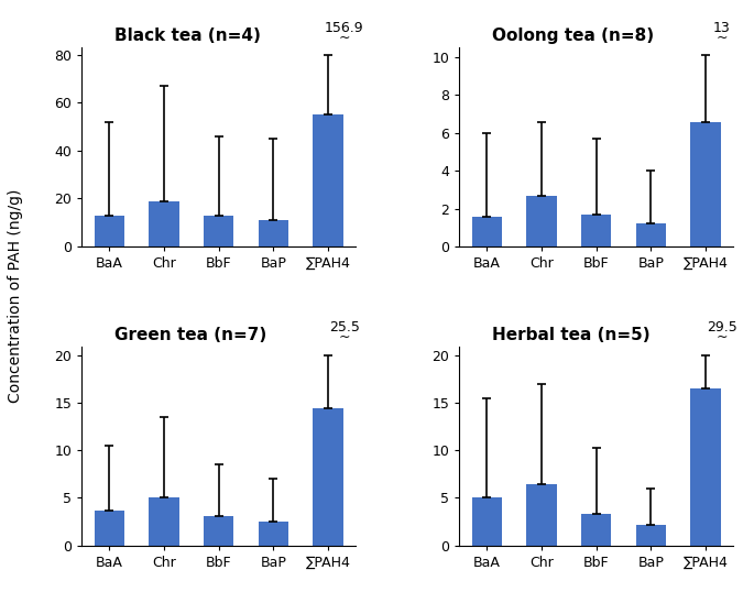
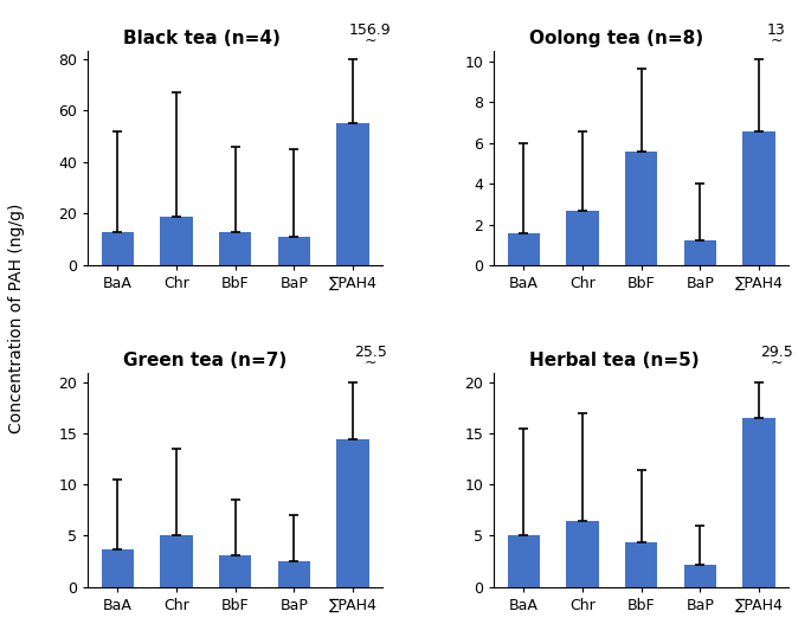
Oolong tea (n=8)/BbF: 1.7 -> 5.6
Herbal tea (n=5)/BbF: 3.3 -> 4.4
